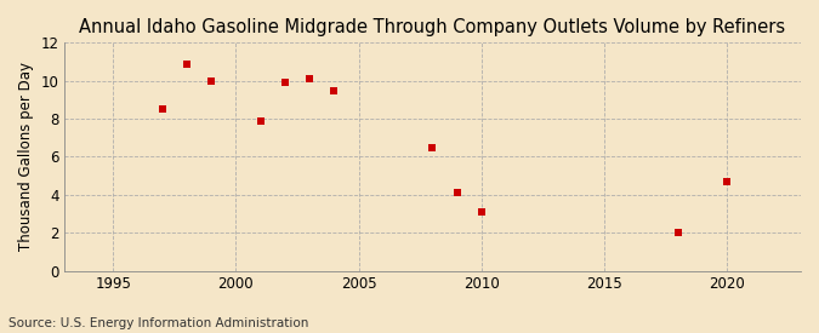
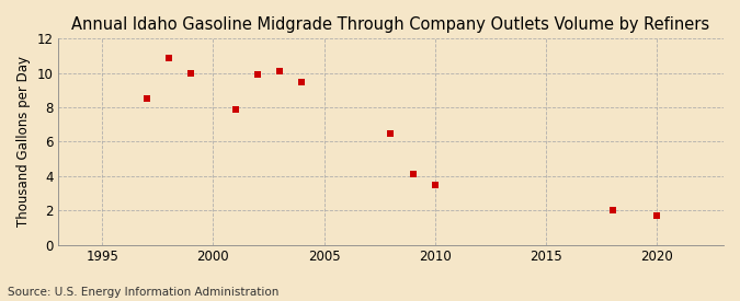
2010: 3.1 -> 3.5
2020: 4.7 -> 1.7
